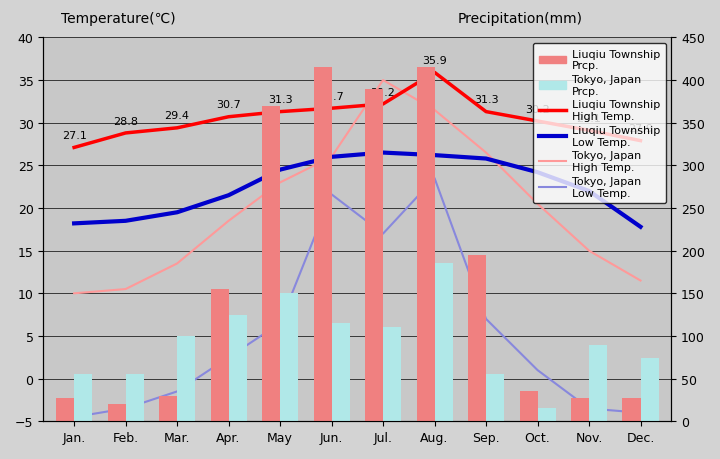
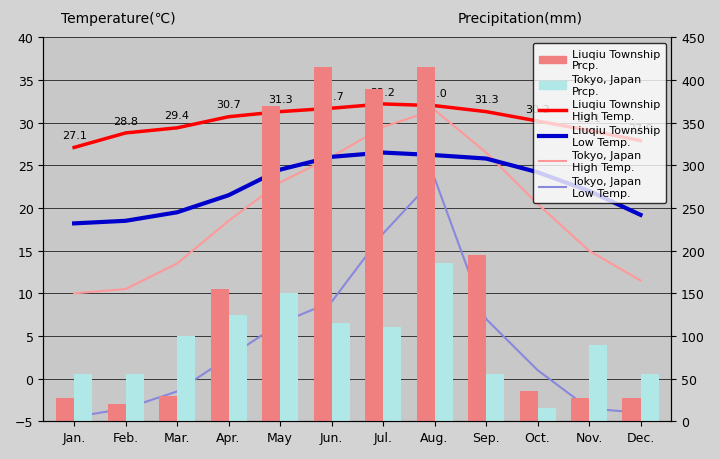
Tokyo, Japan Low Temp./Jun.: 21.6 -> 9.0
Tokyo, Japan High Temp./Jul.: 35.0 -> 29.5
Liuqiu Township High Temp./Aug.: 35.9 -> 32.0
Liuqiu Township Low Temp./Dec.: 17.8 -> 19.2
Tokyo, Japan Prcp./Dec.: 74 -> 55
